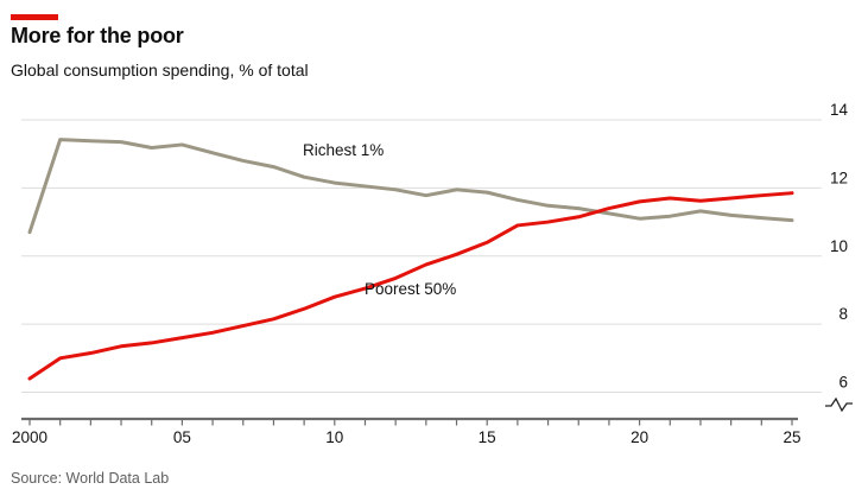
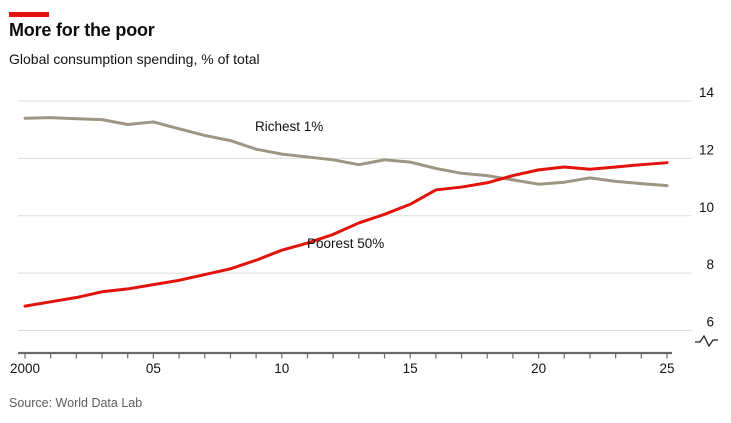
Richest 1%/2000: 10.7 -> 13.4
Poorest 50%/2000: 6.4 -> 6.8
